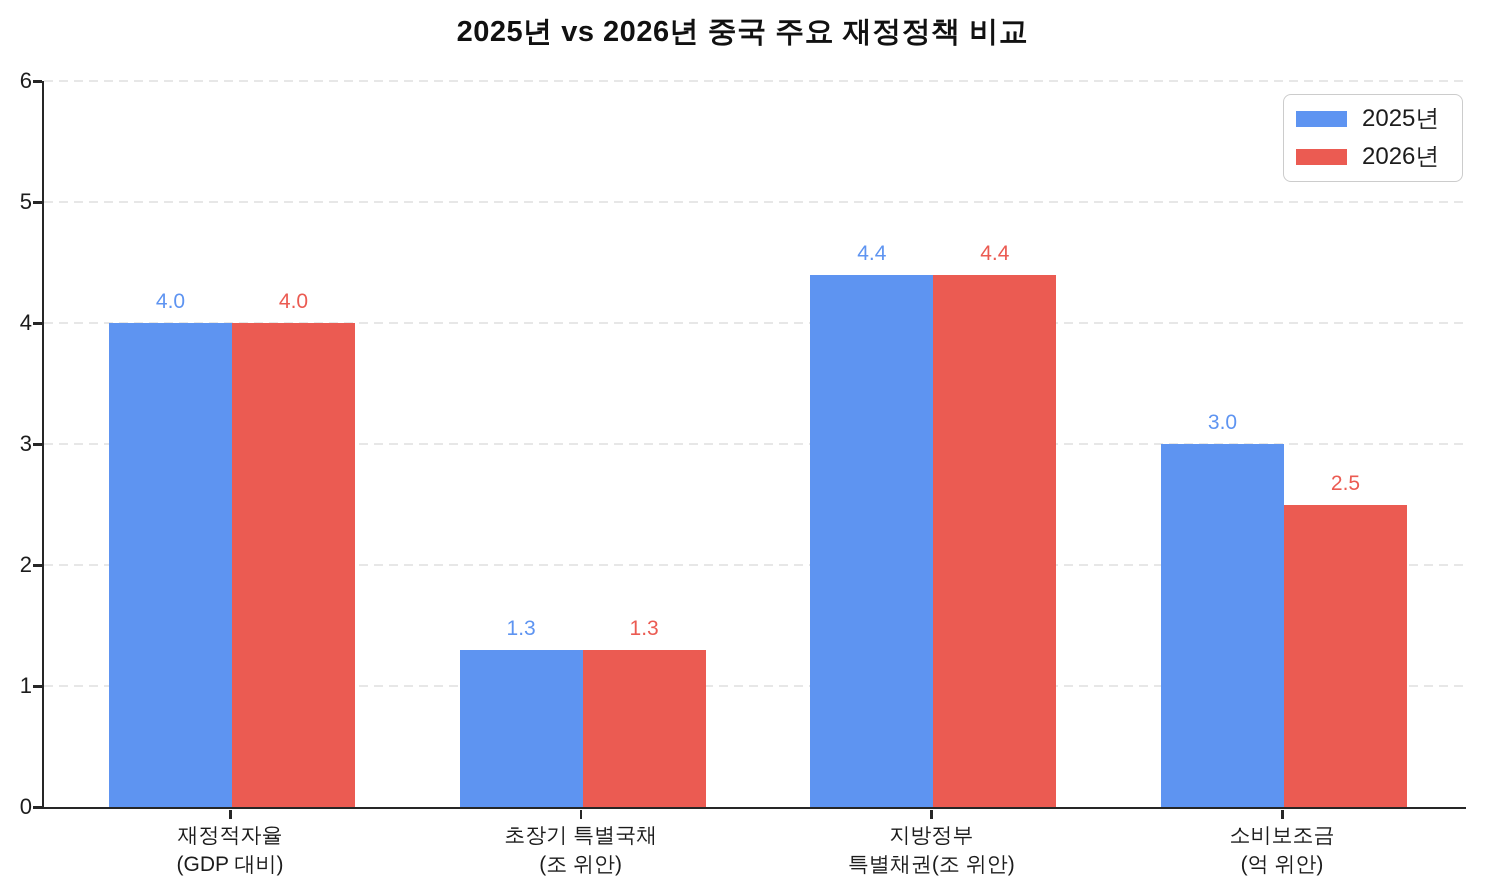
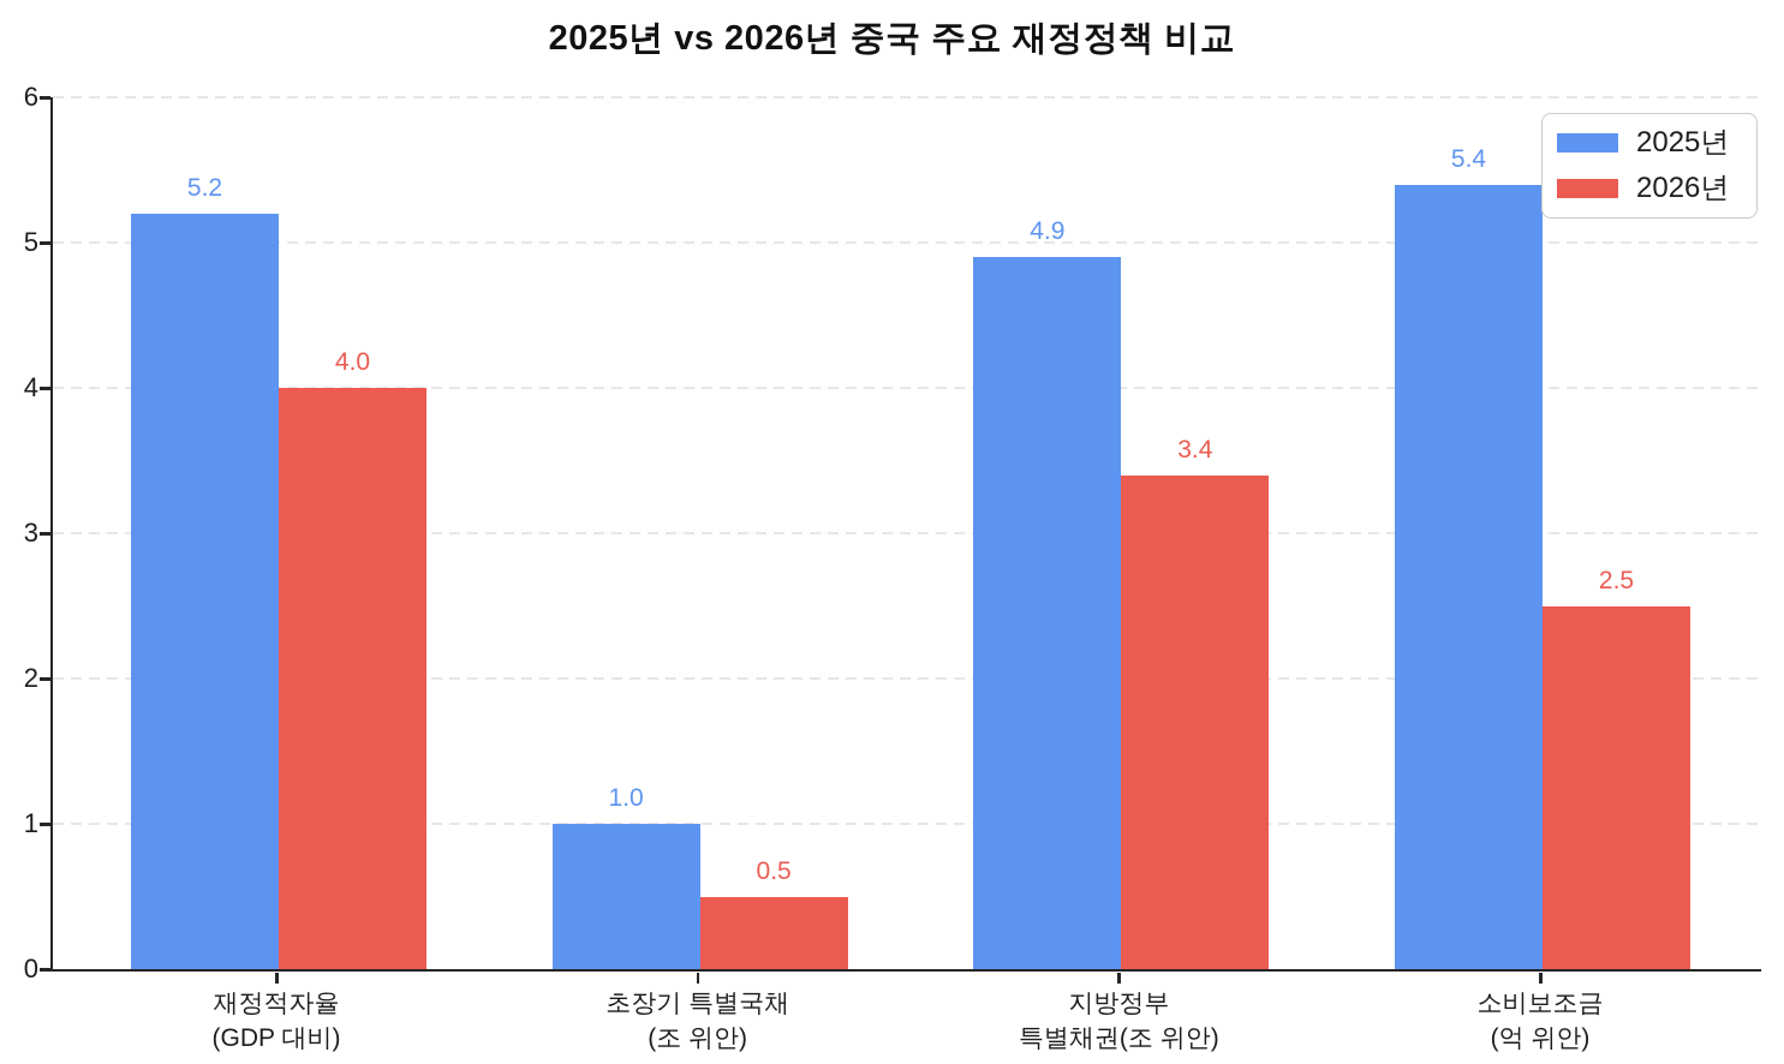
2025년/재정적자율 (GDP 대비): 4.0 -> 5.2
2025년/초장기 특별국채 (조 위안): 1.3 -> 1.0
2026년/초장기 특별국채 (조 위안): 1.3 -> 0.5
2025년/지방정부 특별채권(조 위안): 4.4 -> 4.9
2026년/지방정부 특별채권(조 위안): 4.4 -> 3.4
2025년/소비보조금 (억 위안): 3.0 -> 5.4
